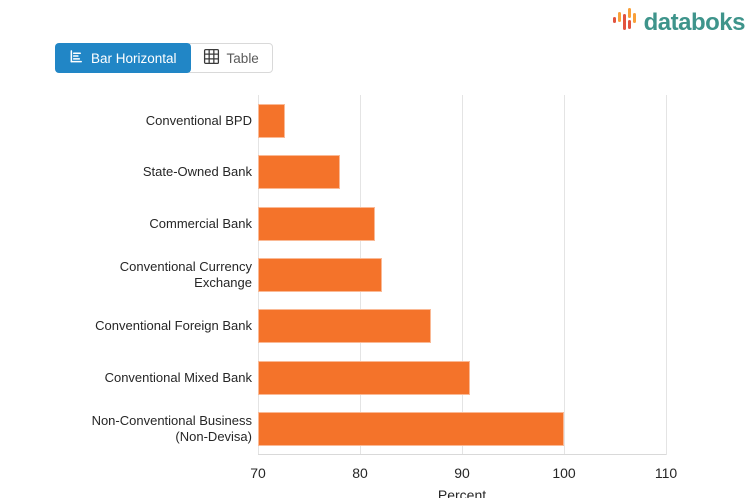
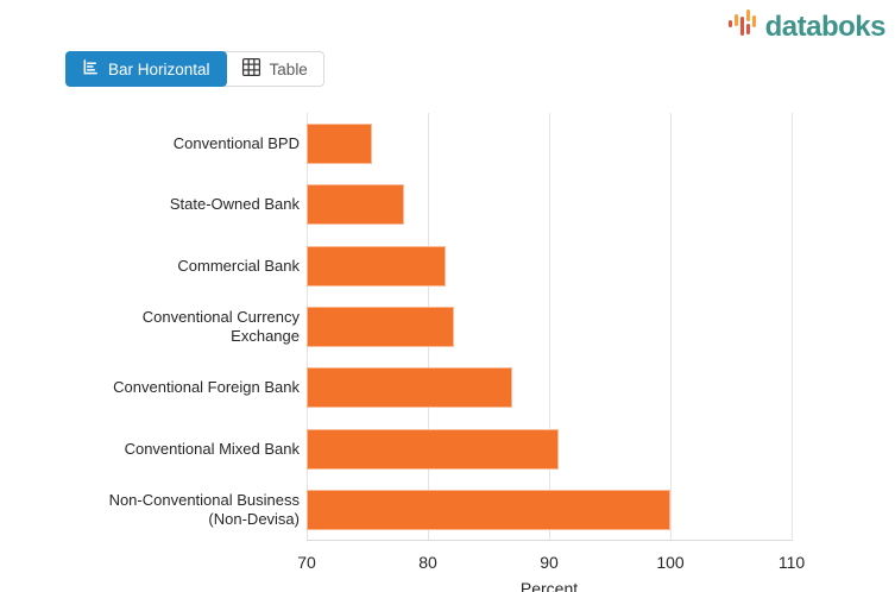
Conventional BPD: 72.6 -> 75.4
